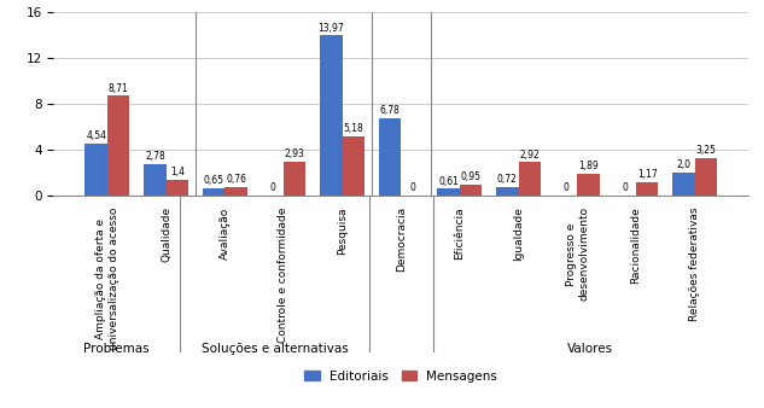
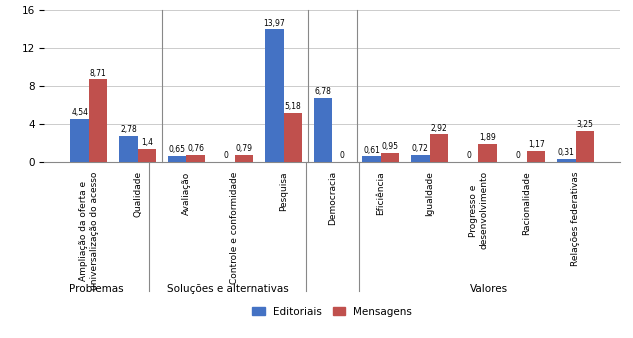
Mensagens/Controle e conformidade: 2,93 -> 0,79
Editoriais/Relações federativas: 2,0 -> 0,31
